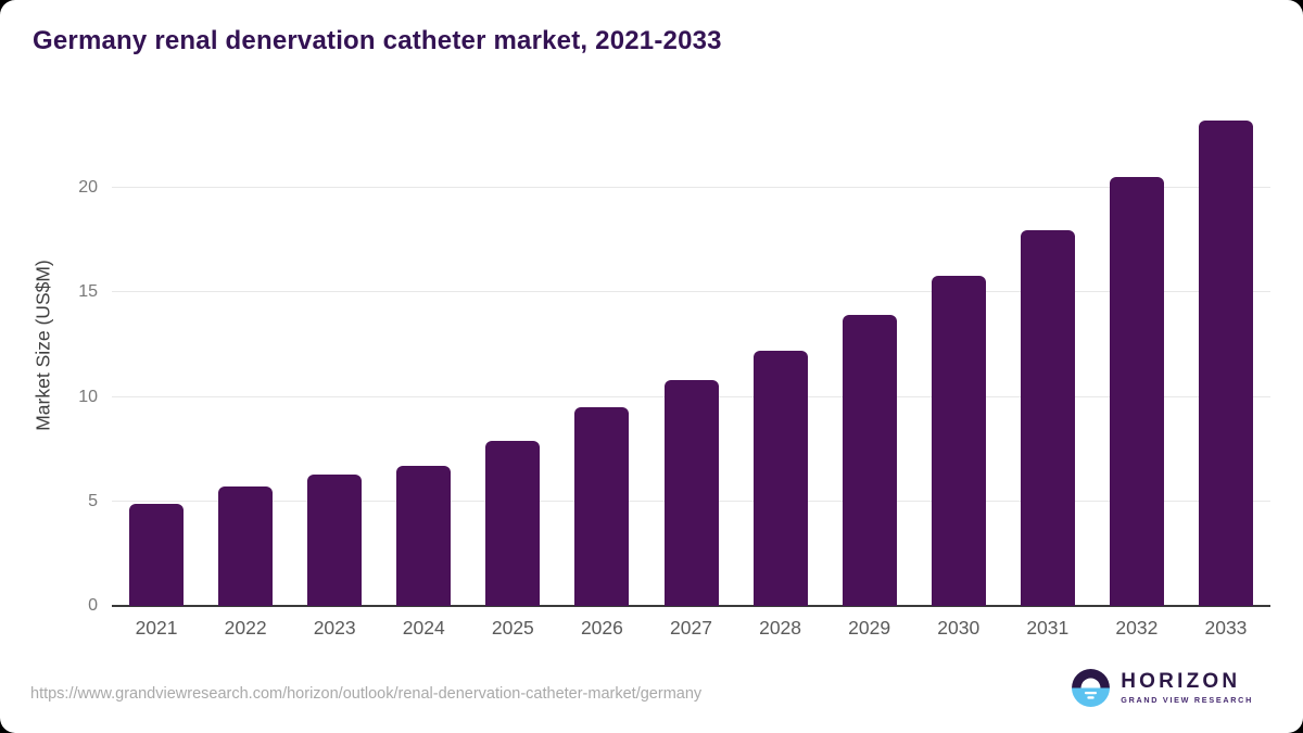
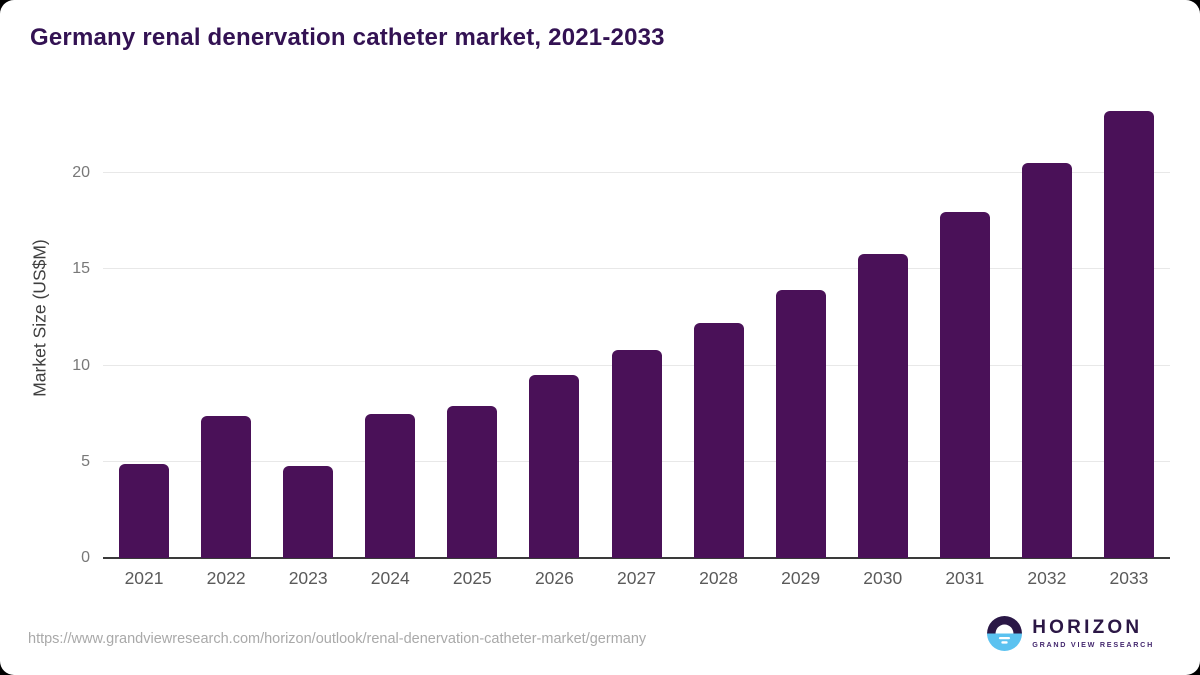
2022: 5.7 -> 7.4
2023: 6.3 -> 4.8
2024: 6.7 -> 7.5
